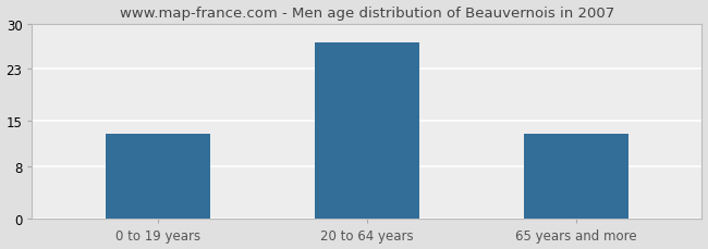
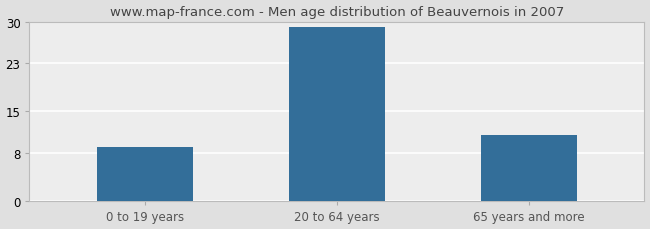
0 to 19 years: 13 -> 9
20 to 64 years: 27 -> 29
65 years and more: 13 -> 11
